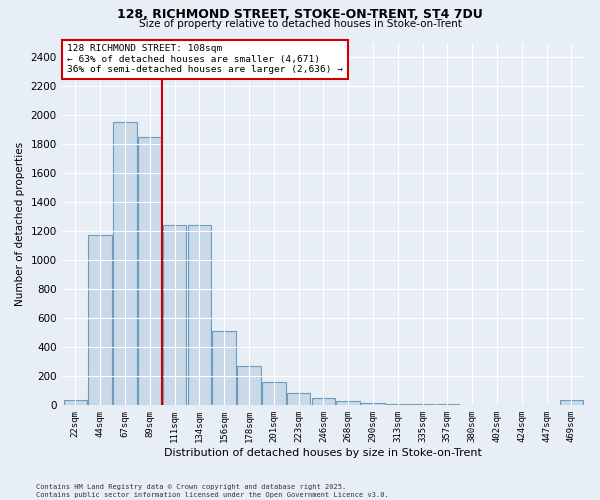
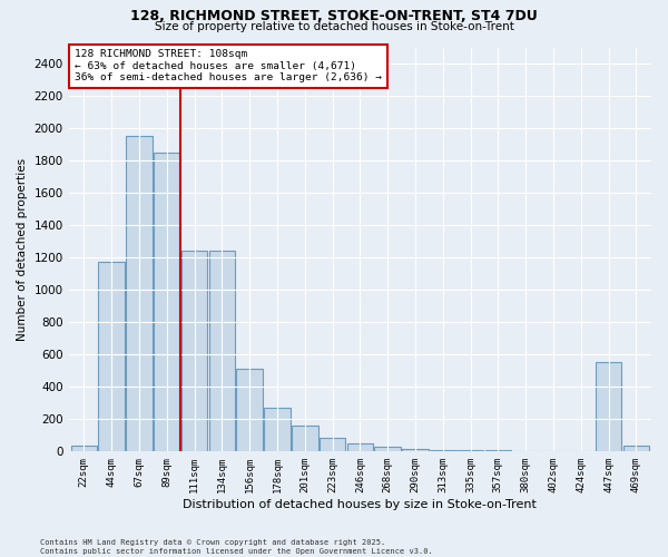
447sqm: 0 -> 550
